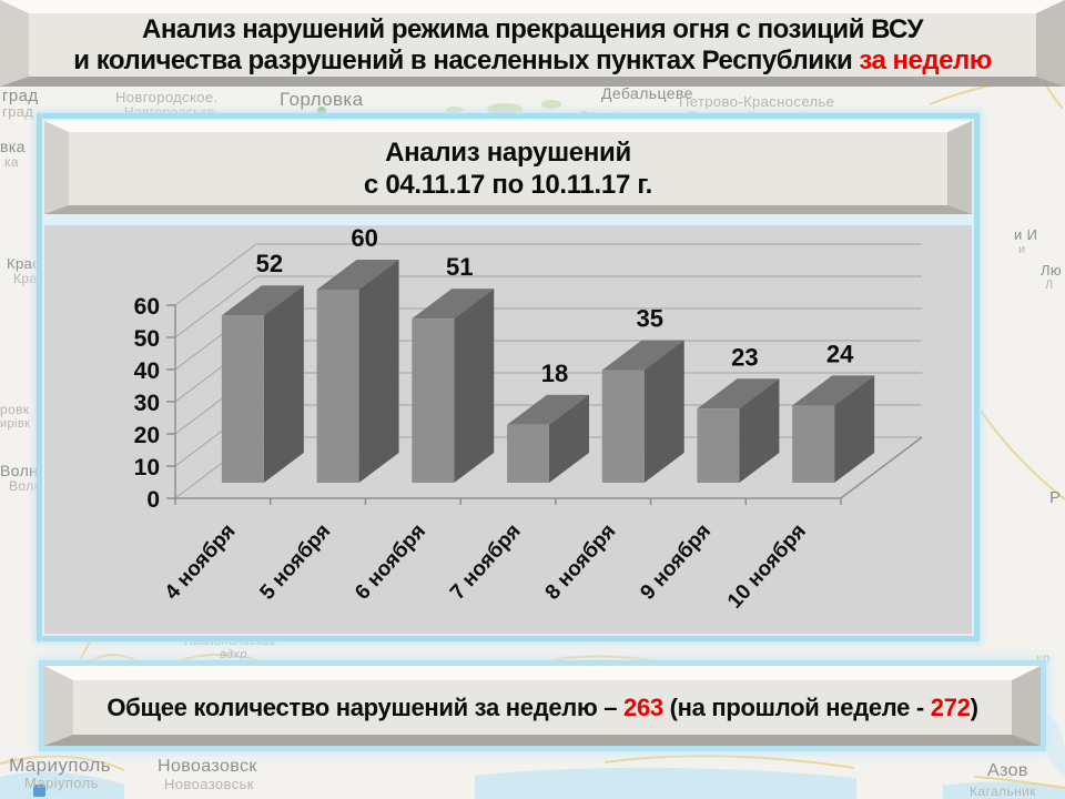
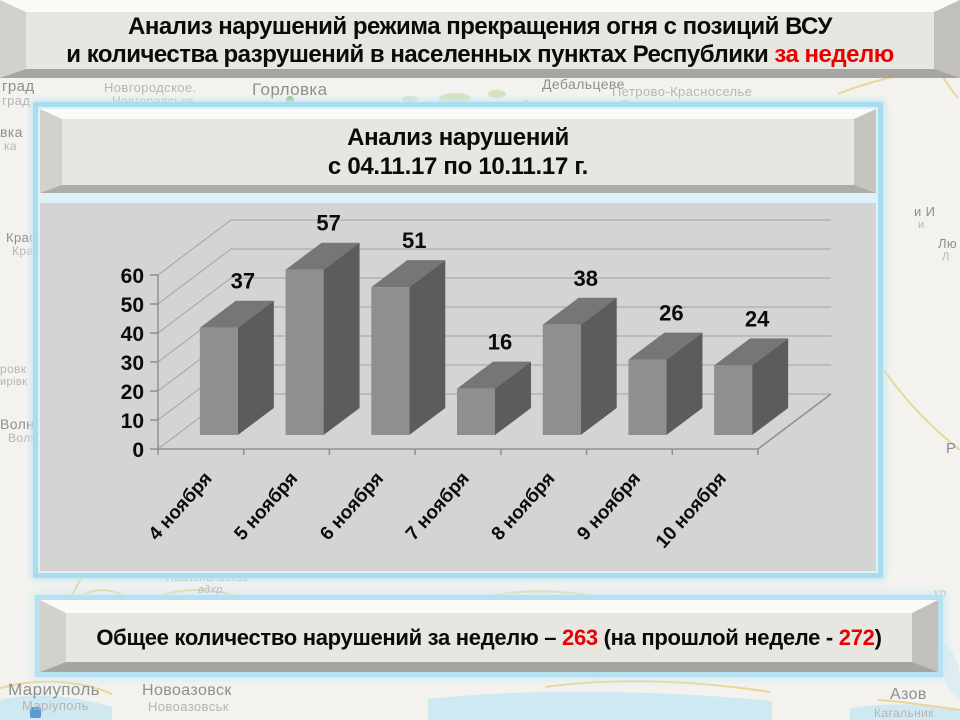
4 ноября: 52 -> 37
5 ноября: 60 -> 57
7 ноября: 18 -> 16
8 ноября: 35 -> 38
9 ноября: 23 -> 26
